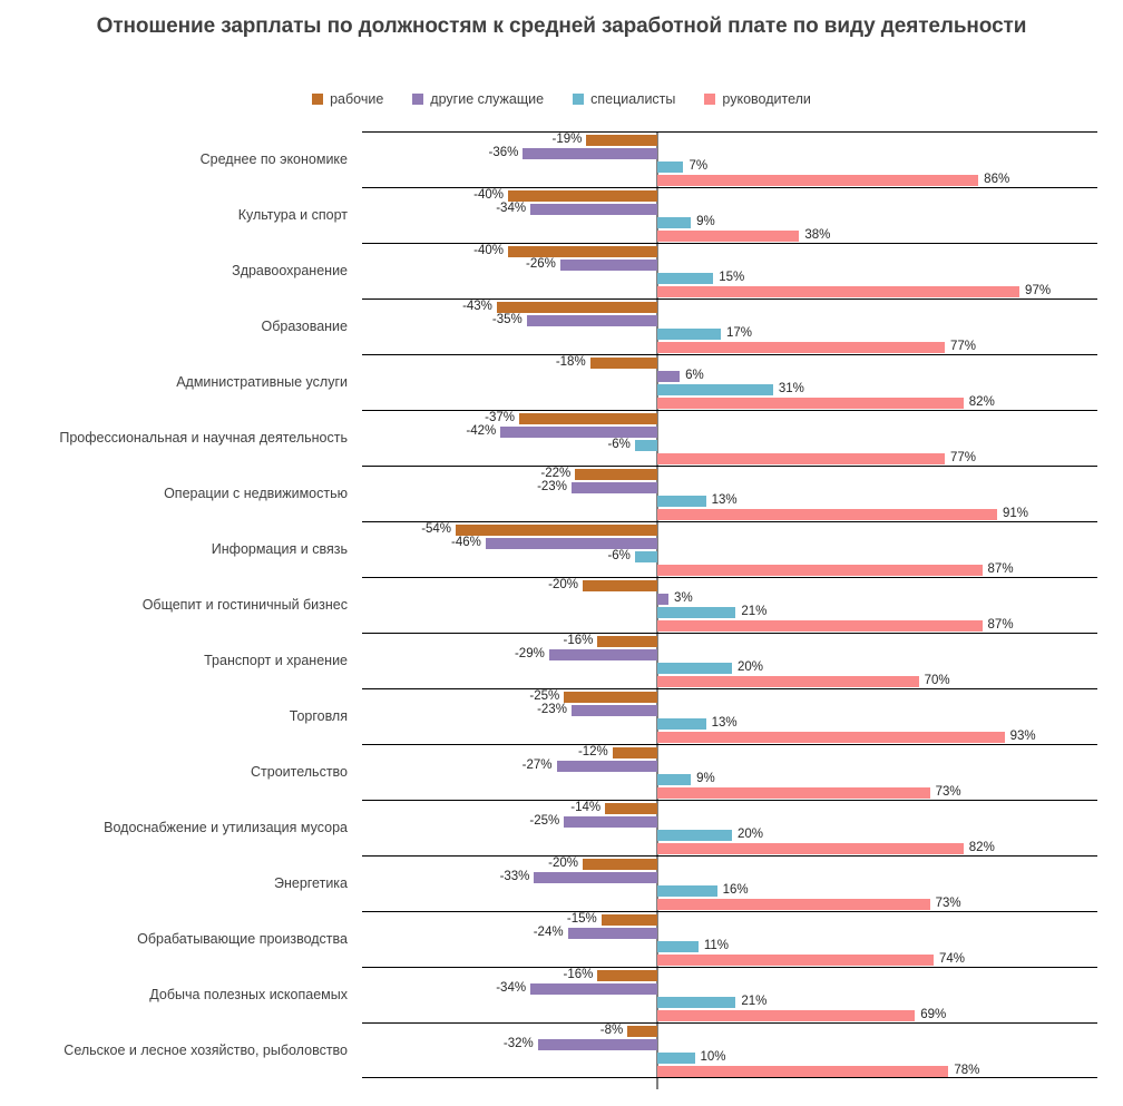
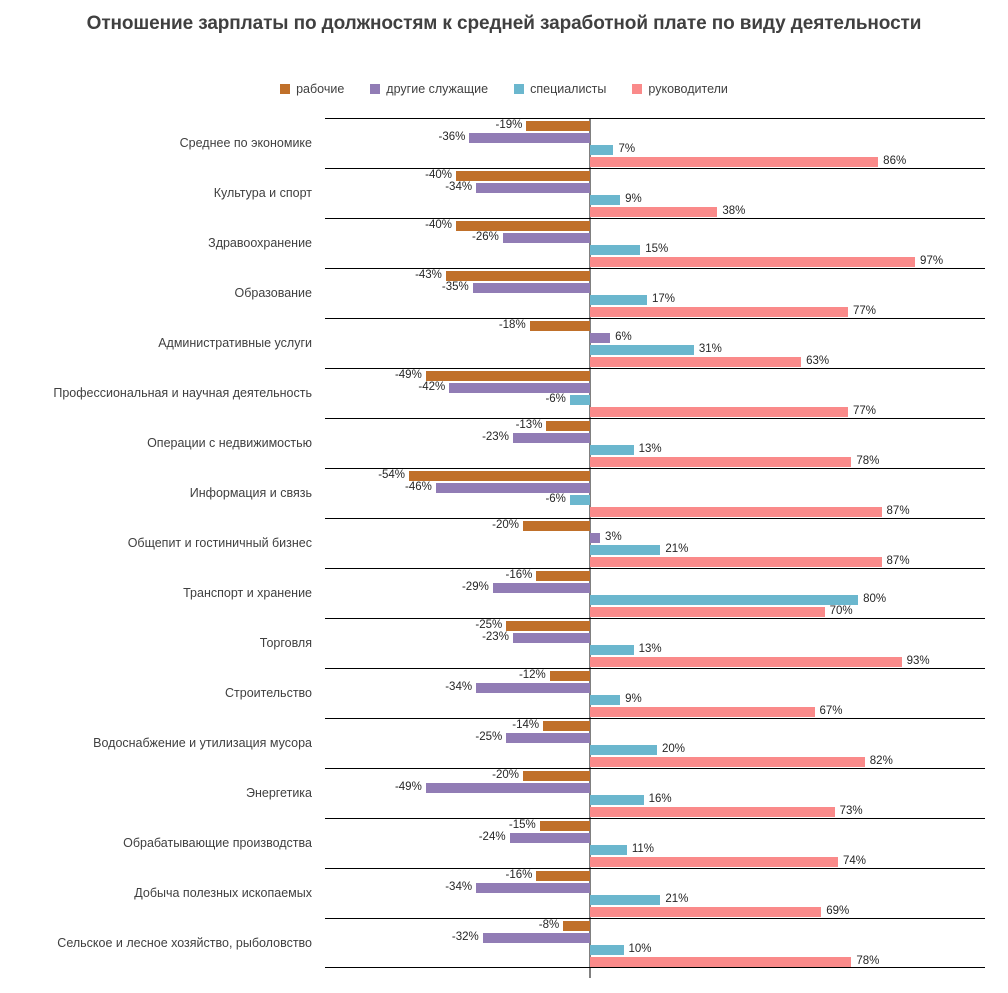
руководители/Административные услуги: 82% -> 63%
рабочие/Профессиональная и научная деятельность: -37% -> -49%
рабочие/Операции с недвижимостью: -22% -> -13%
руководители/Операции с недвижимостью: 91% -> 78%
специалисты/Транспорт и хранение: 20% -> 80%
другие служащие/Строительство: -27% -> -34%
руководители/Строительство: 73% -> 67%
другие служащие/Энергетика: -33% -> -49%
